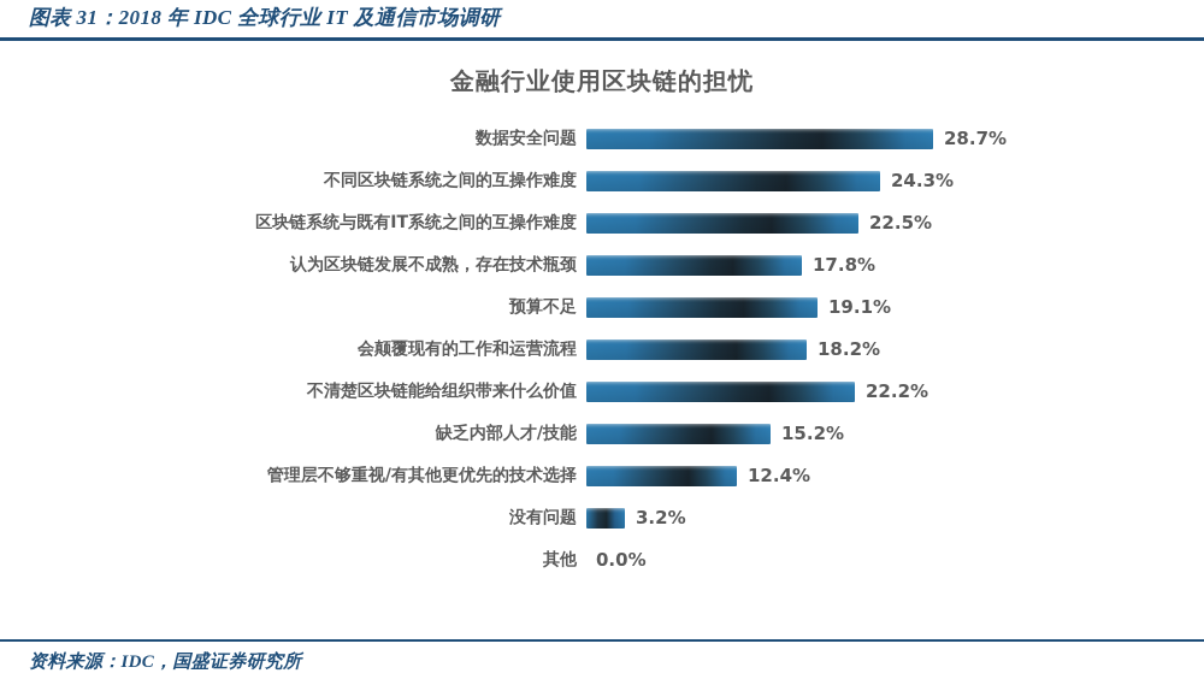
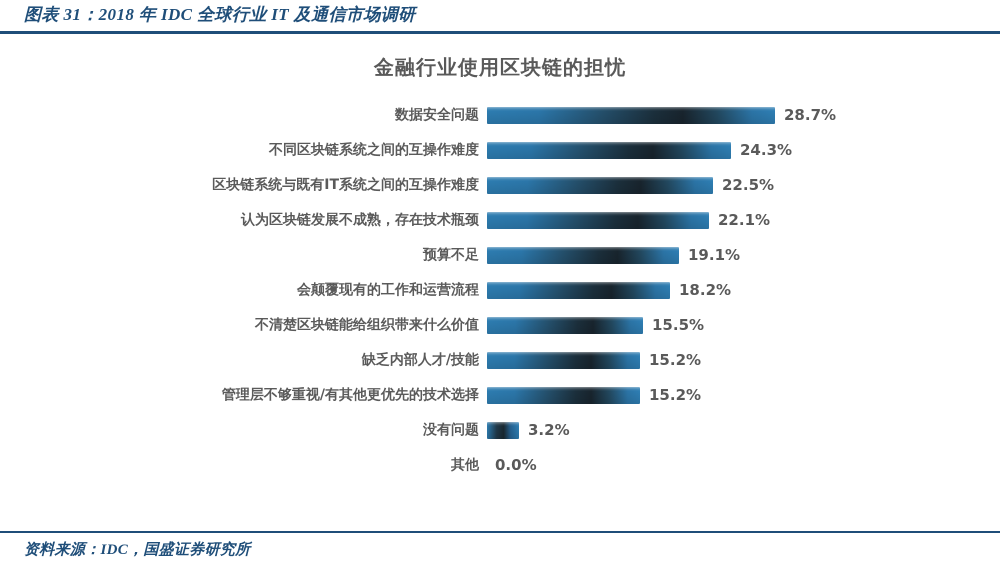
认为区块链发展不成熟，存在技术瓶颈: 17.8% -> 22.1%
不清楚区块链能给组织带来什么价值: 22.2% -> 15.5%
管理层不够重视/有其他更优先的技术选择: 12.4% -> 15.2%
